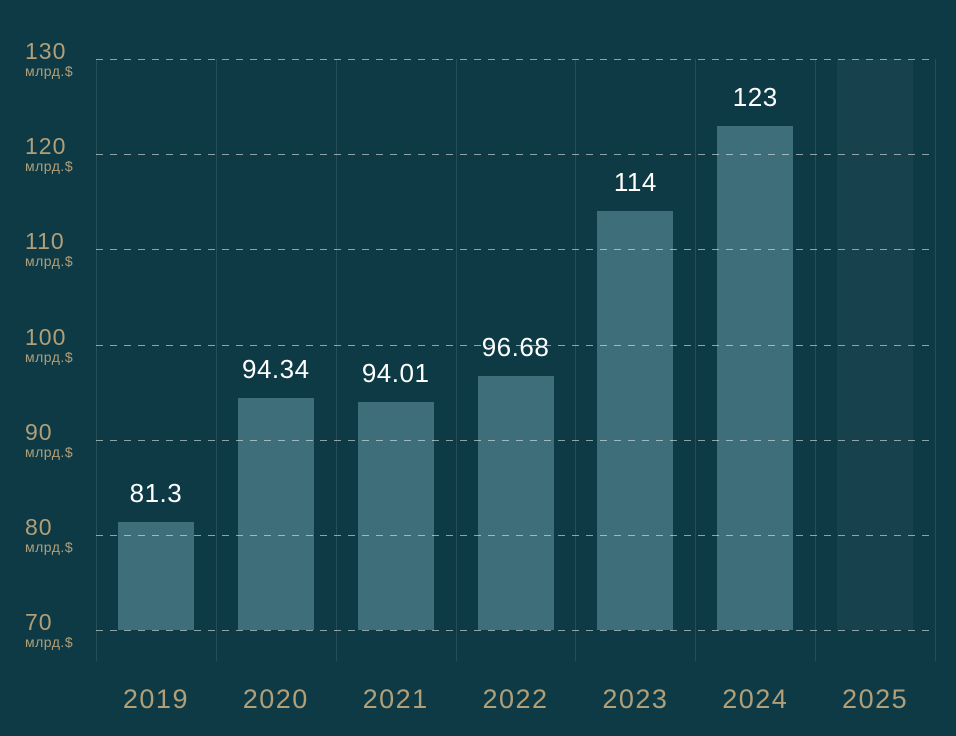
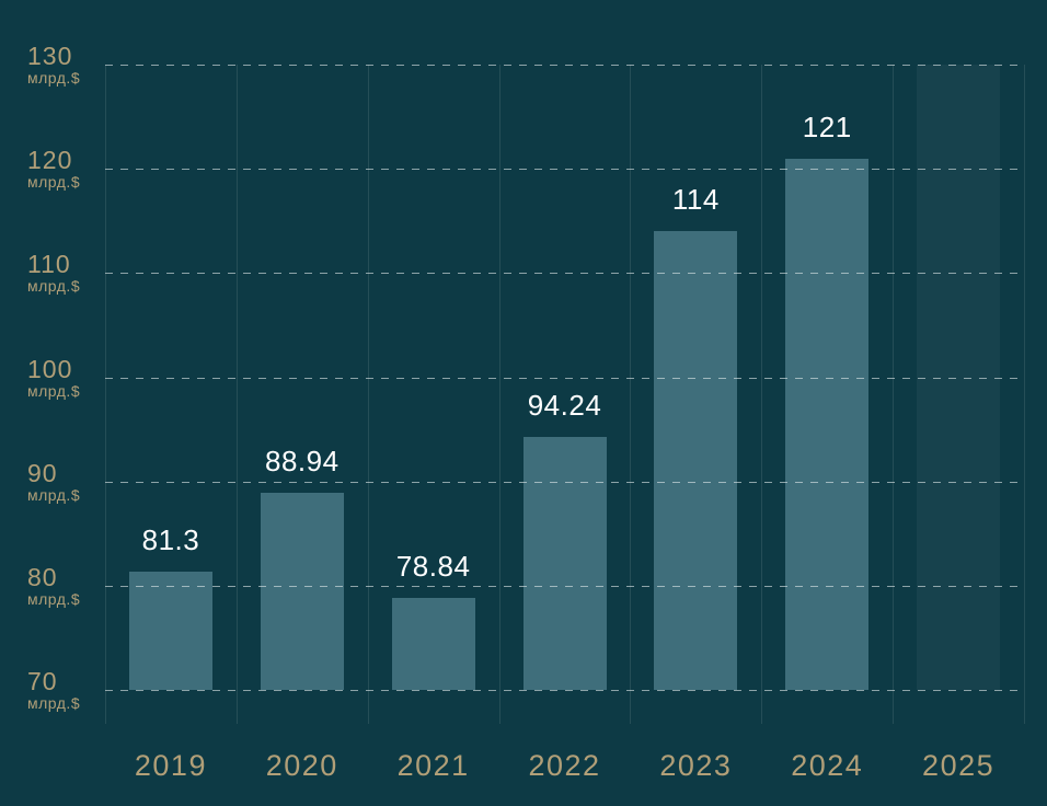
2020: 94.34 -> 88.94
2021: 94.01 -> 78.84
2022: 96.68 -> 94.24
2024: 123 -> 121
